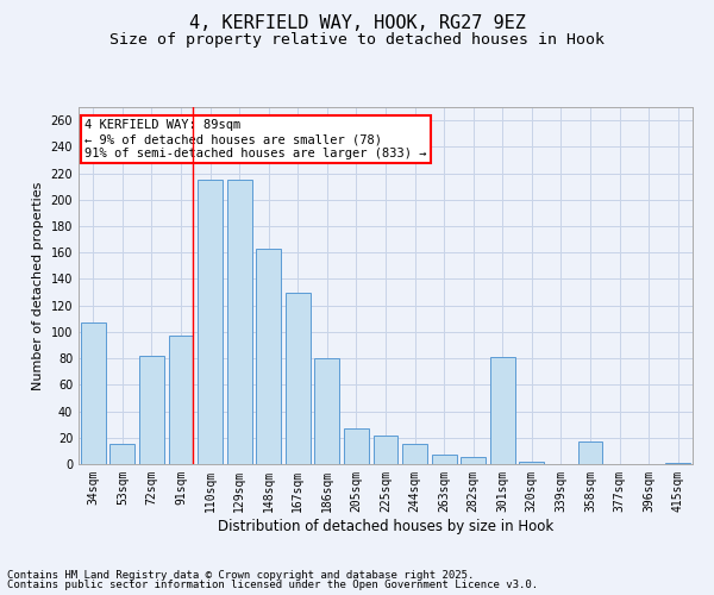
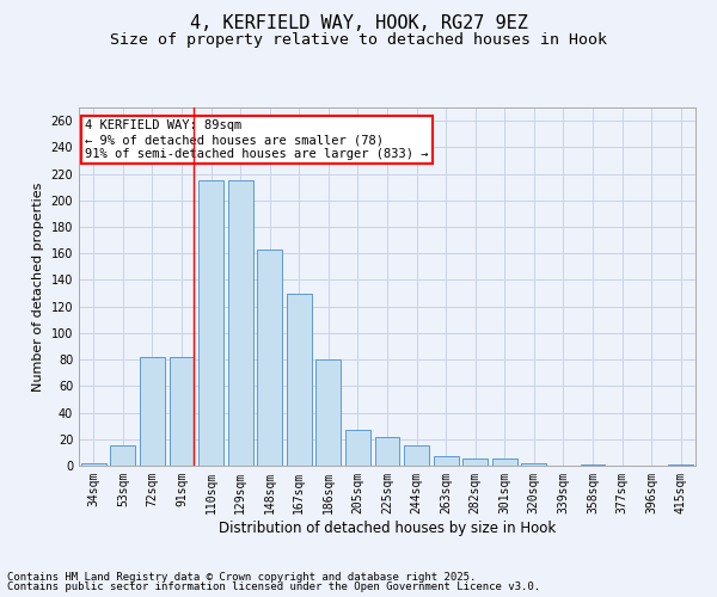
34sqm: 107 -> 2
91sqm: 97 -> 82
301sqm: 81 -> 5
358sqm: 17 -> 1
